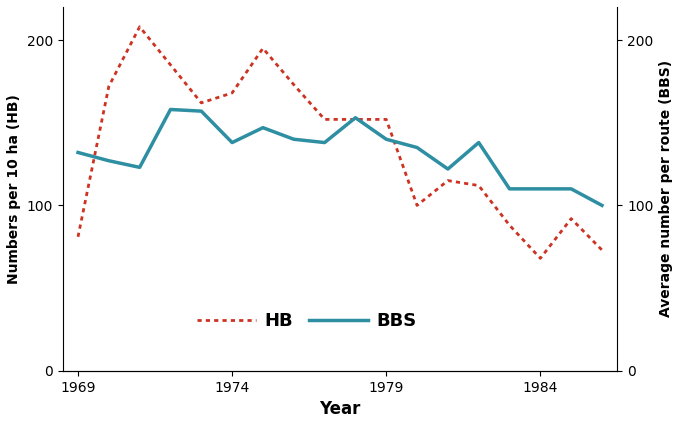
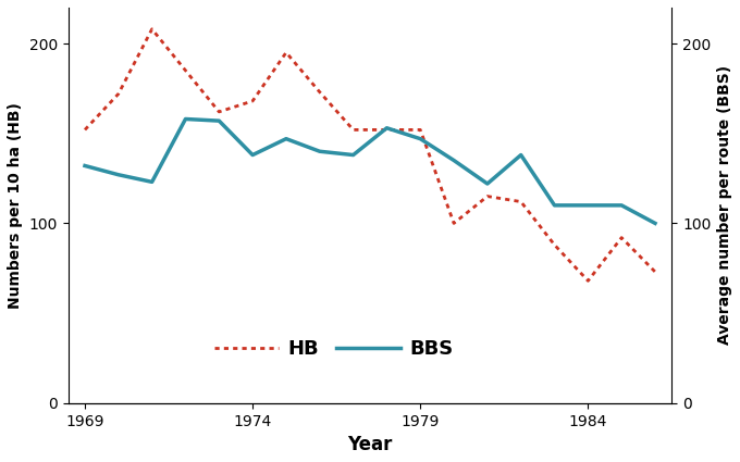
HB/1969: 81 -> 152
BBS/1979: 140 -> 147
